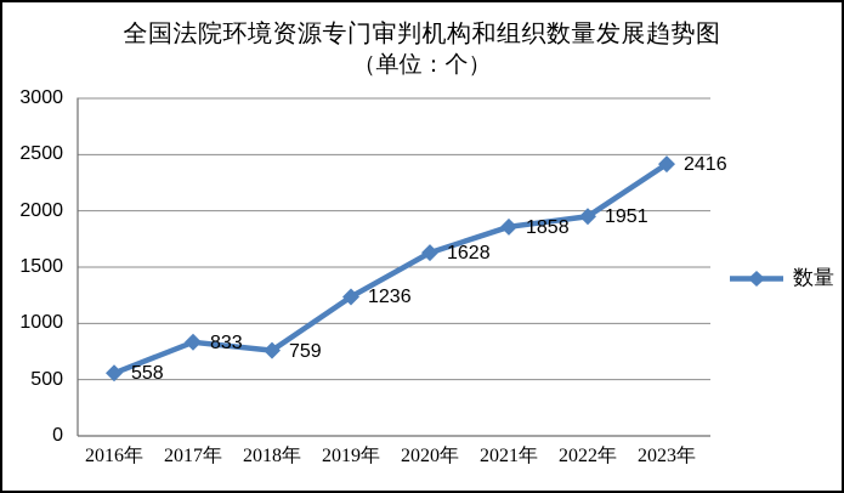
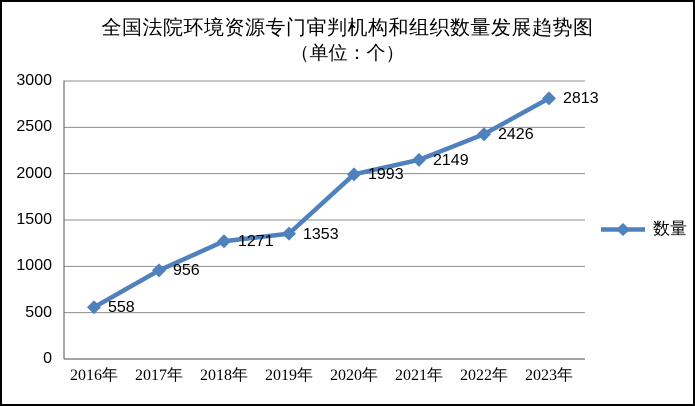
2017年: 833 -> 956
2018年: 759 -> 1271
2019年: 1236 -> 1353
2020年: 1628 -> 1993
2021年: 1858 -> 2149
2022年: 1951 -> 2426
2023年: 2416 -> 2813
